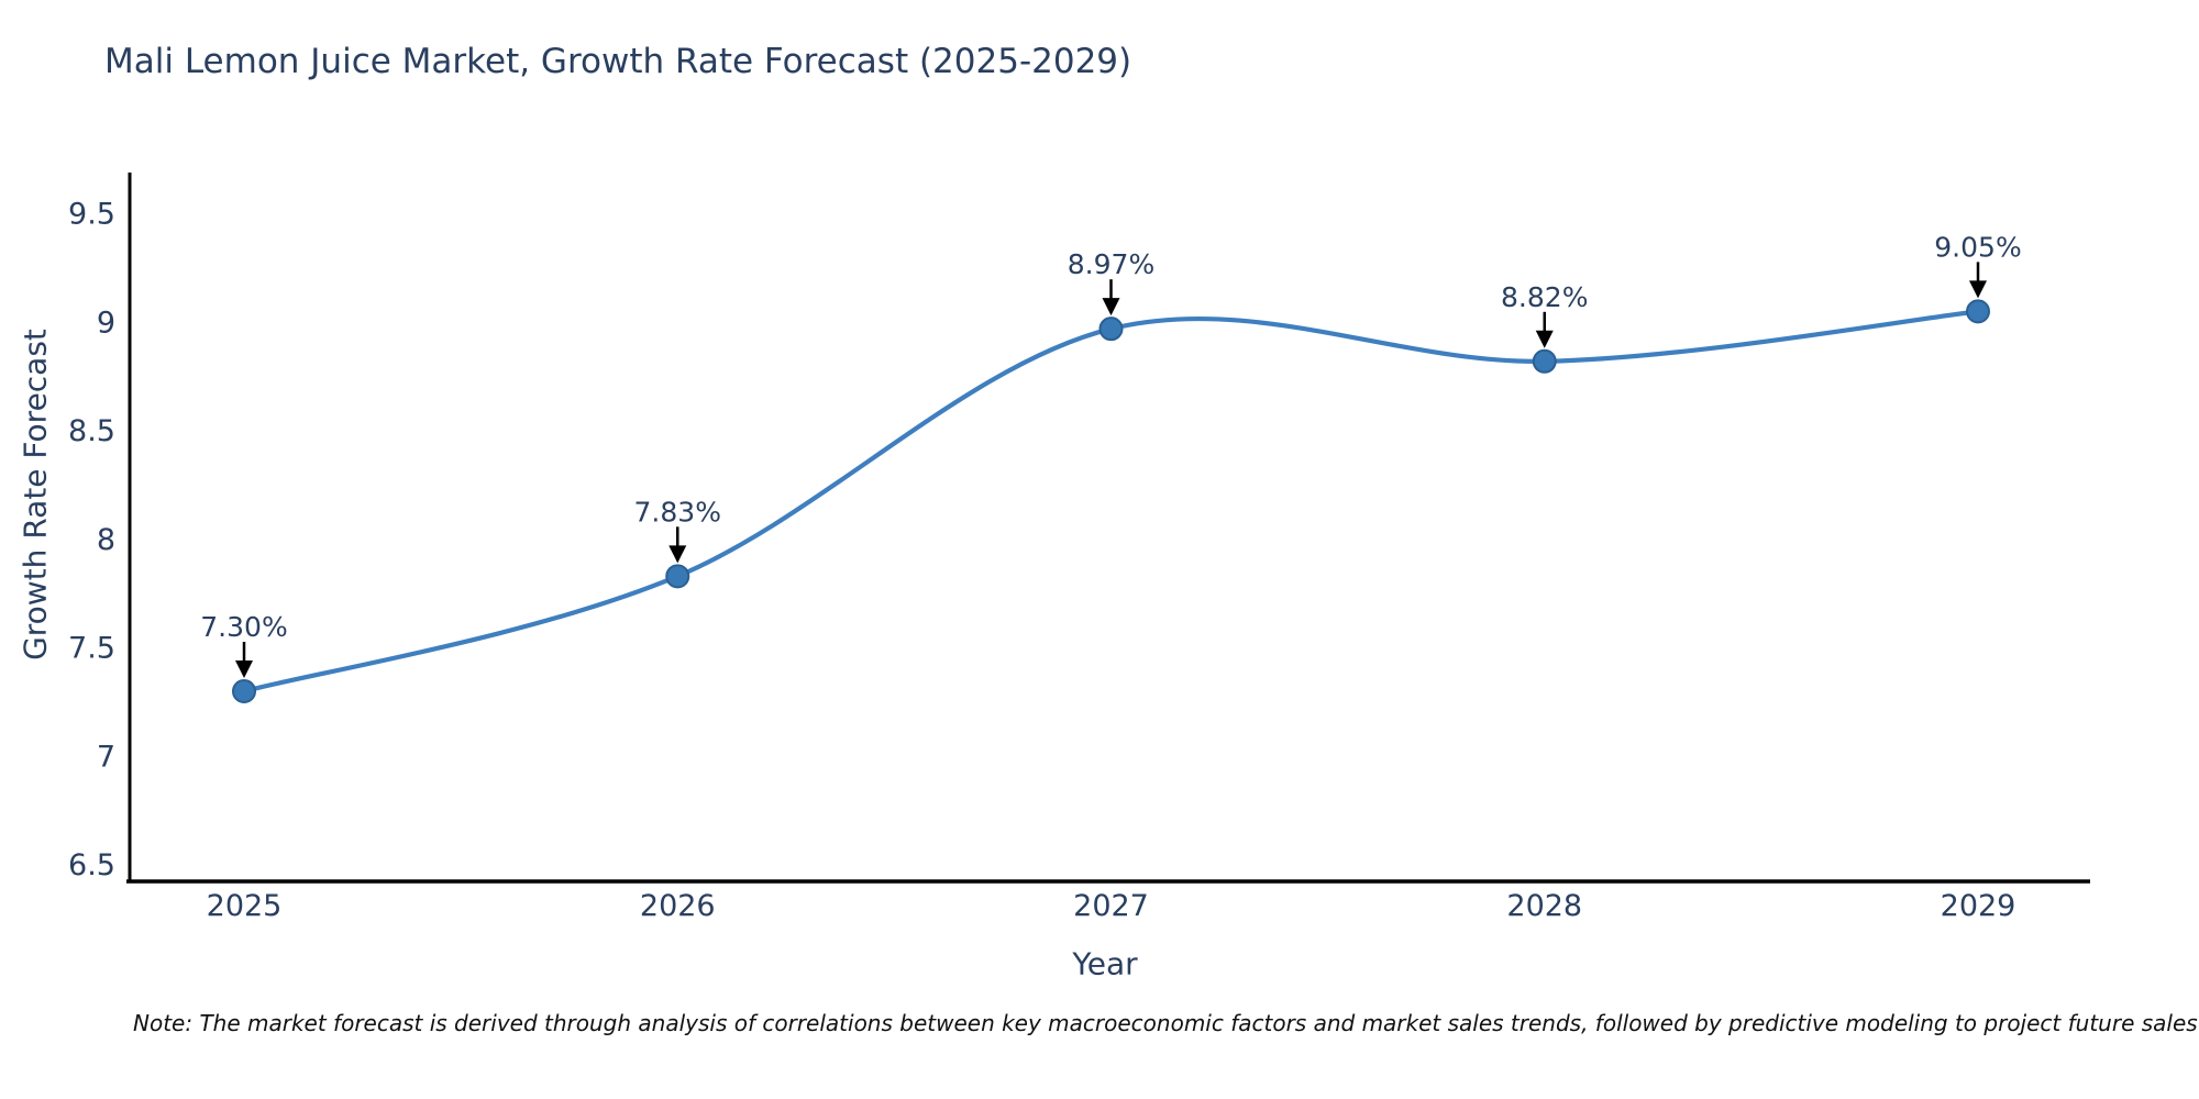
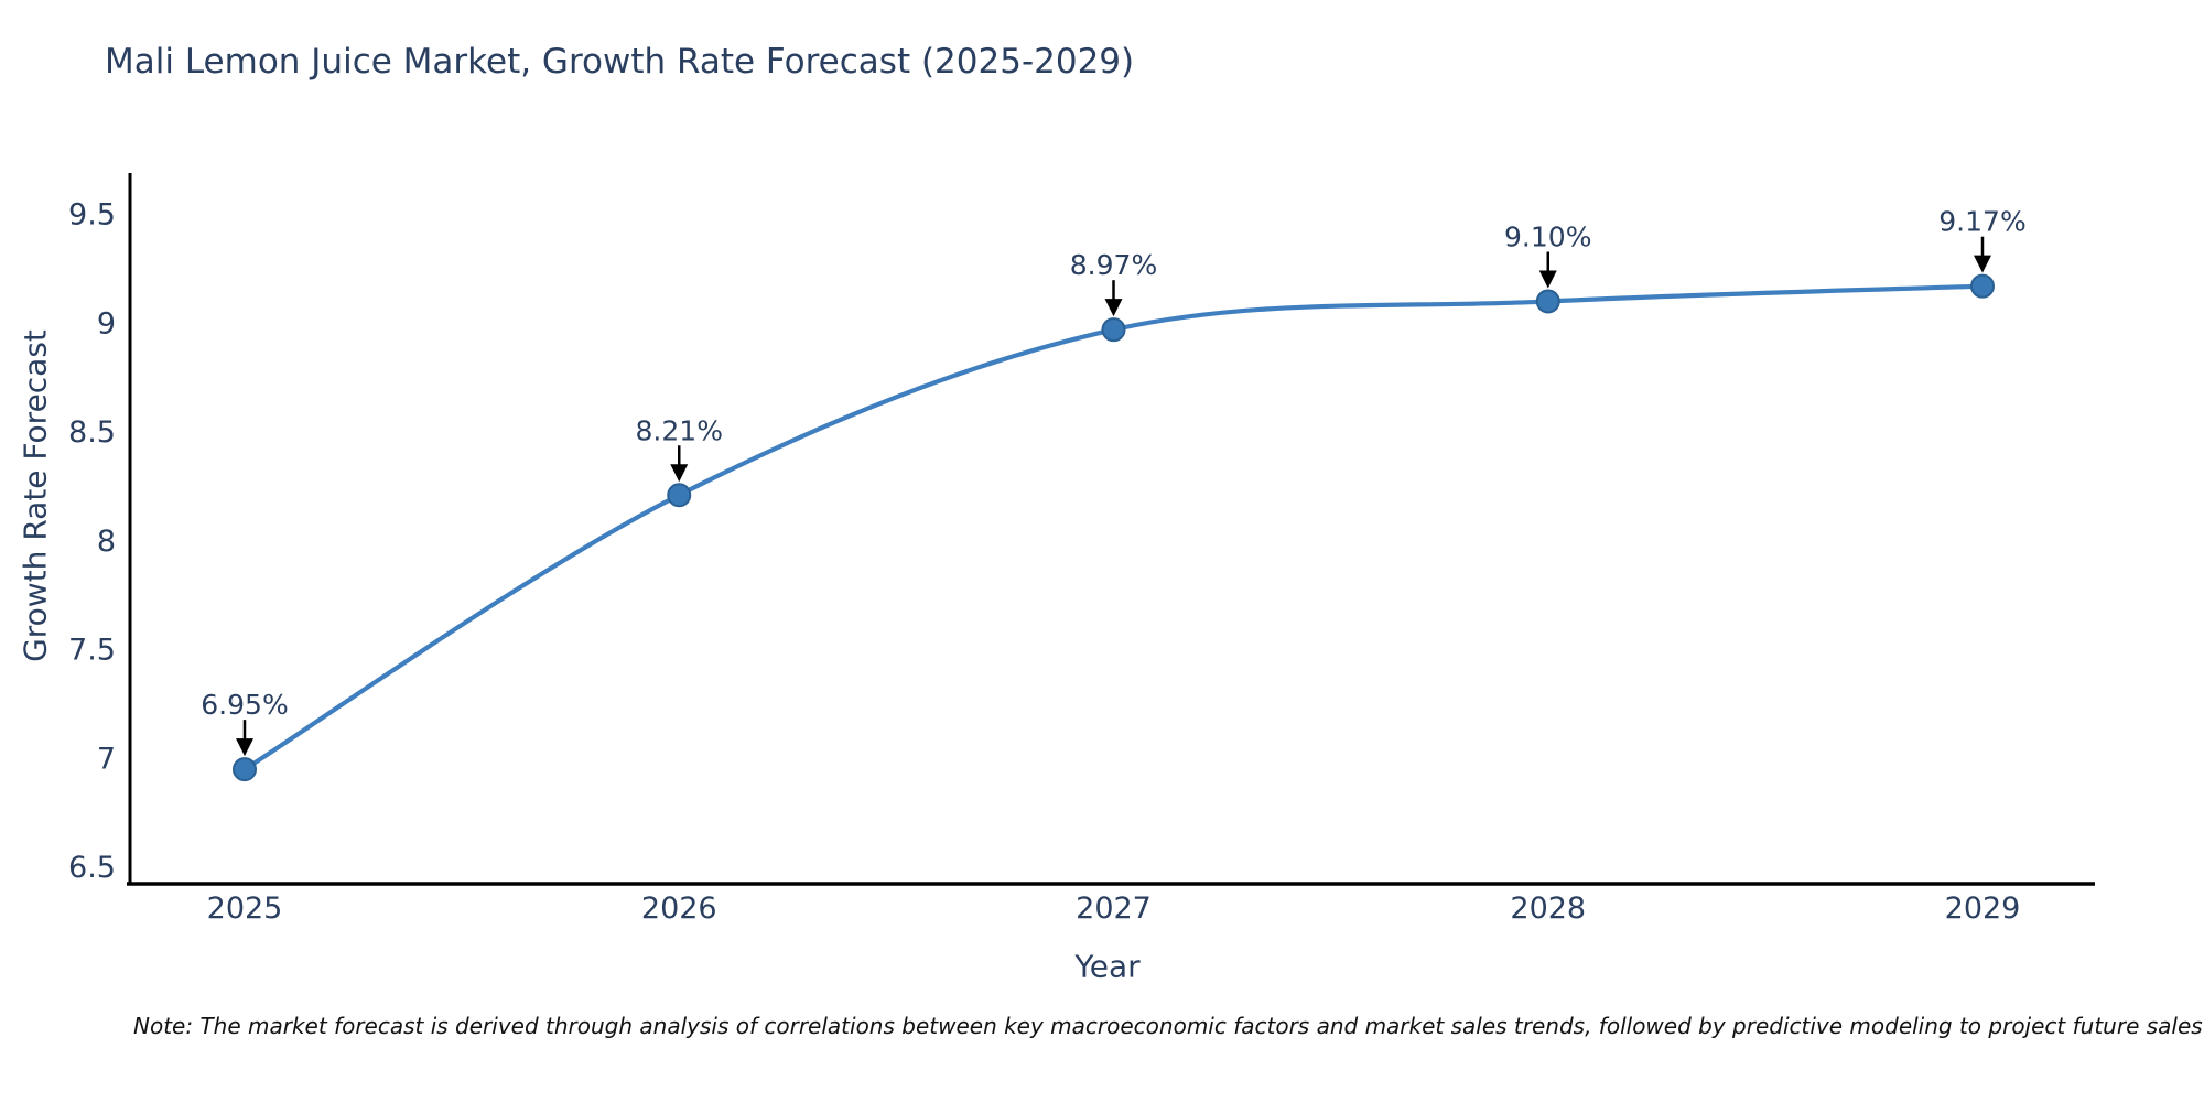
2025: 7.30% -> 6.95%
2026: 7.83% -> 8.21%
2028: 8.82% -> 9.10%
2029: 9.05% -> 9.17%
